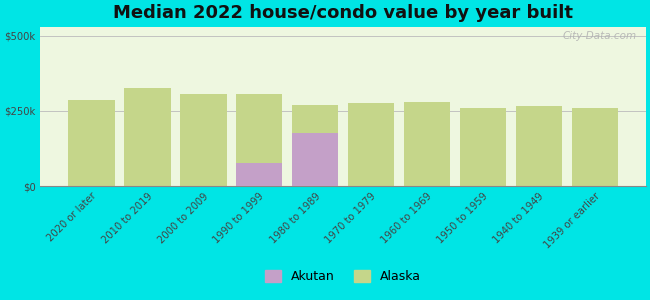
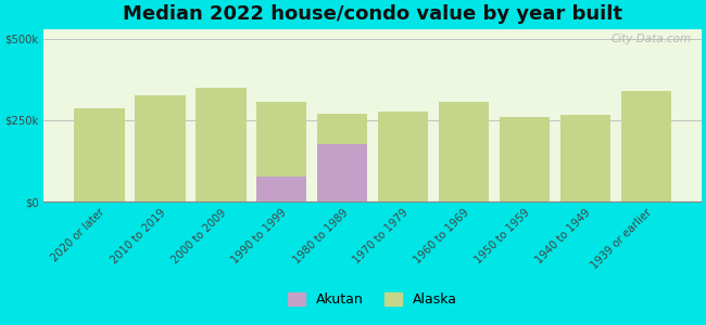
Alaska/2000 to 2009: $305k -> $350k
Alaska/1960 to 1969: $280k -> $305k
Alaska/1939 or earlier: $260k -> $340k
